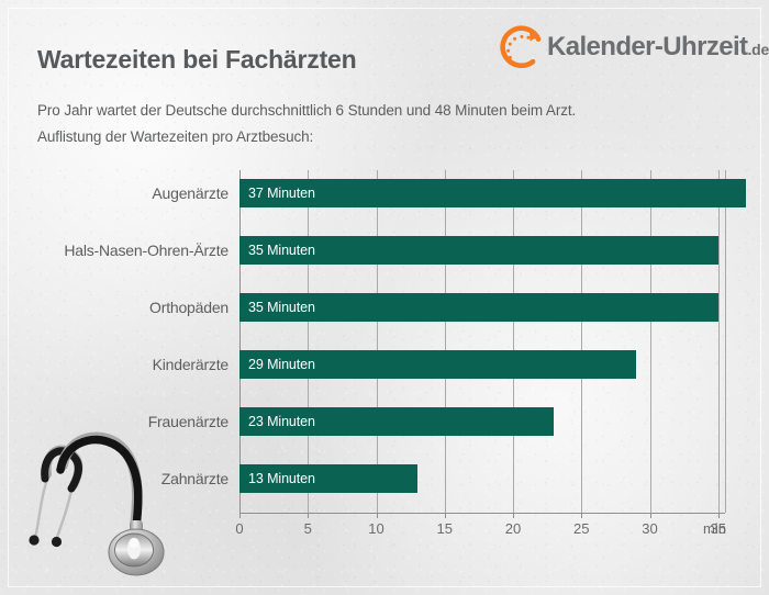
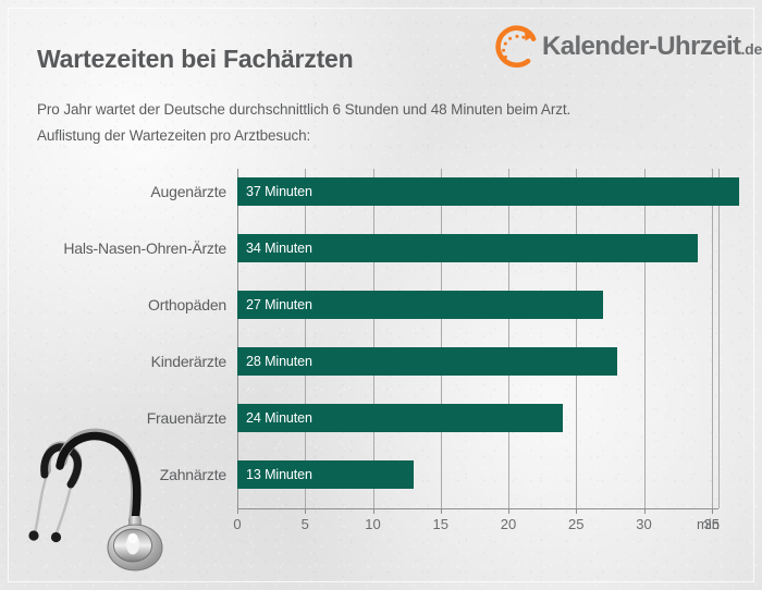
Hals-Nasen-Ohren-Ärzte: 35 -> 34
Orthopäden: 35 -> 27
Kinderärzte: 29 -> 28
Frauenärzte: 23 -> 24
